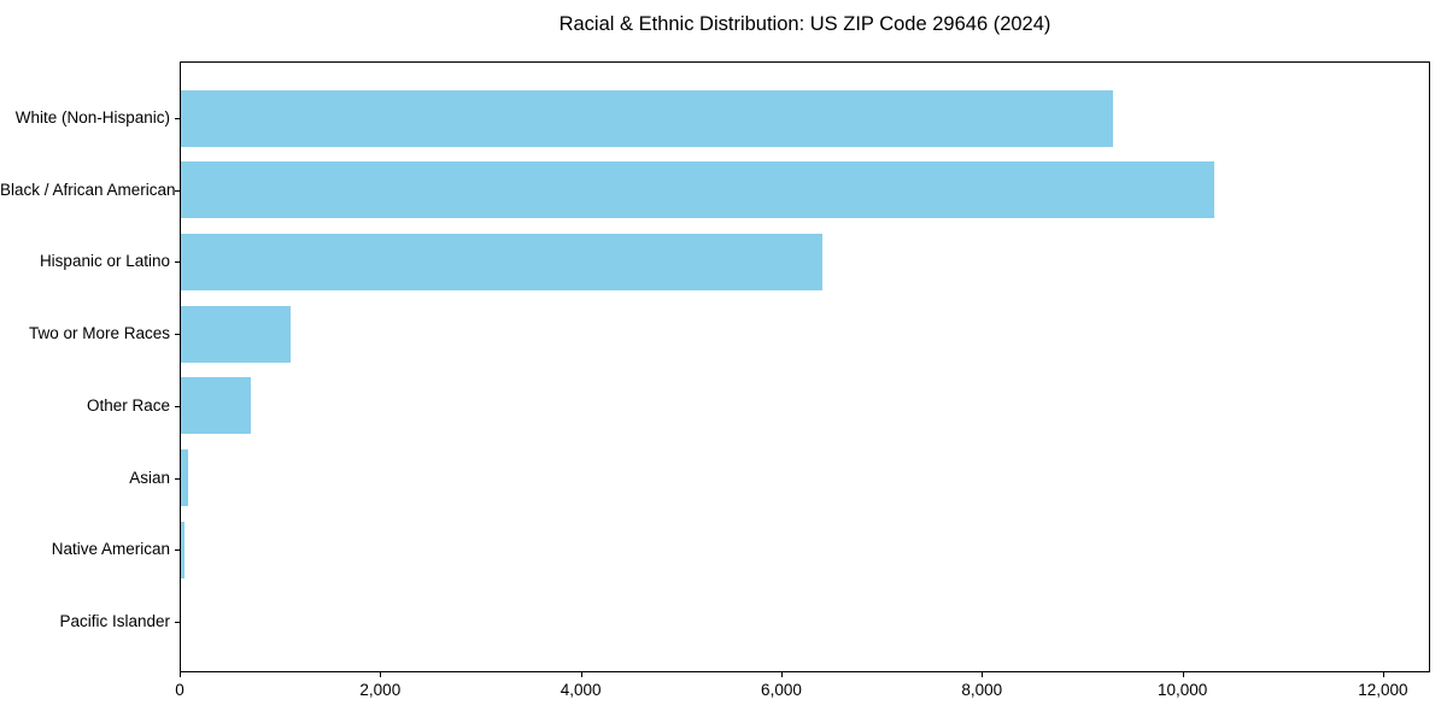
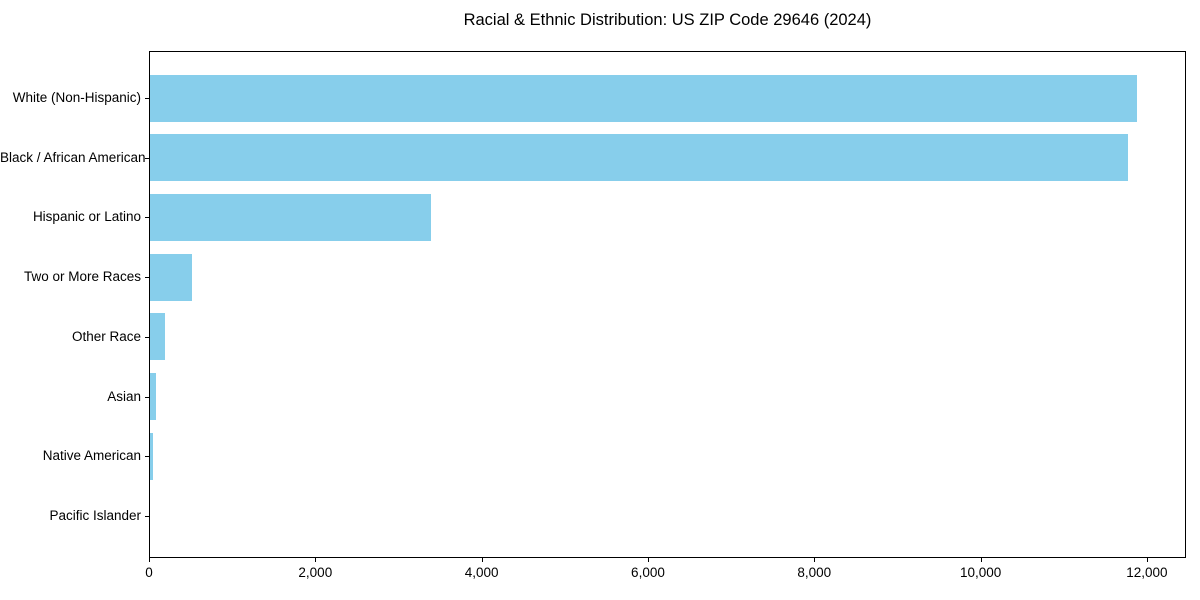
White (Non-Hispanic): 9300 -> 11900
Black / African American: 10300 -> 11800
Hispanic or Latino: 6400 -> 3400
Two or More Races: 1100 -> 500
Other Race: 700 -> 200
